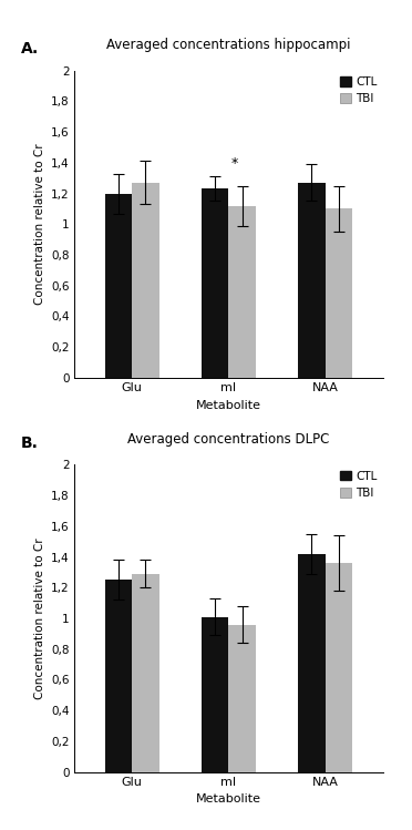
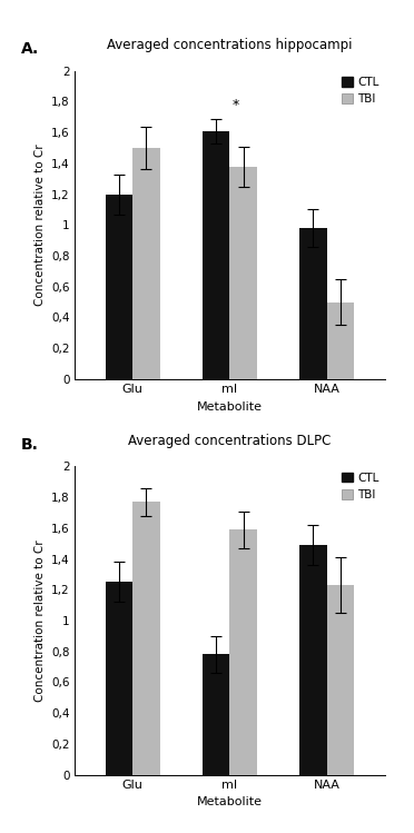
Averaged concentrations hippocampi/TBI/Glu: 1,27 -> 1,50
Averaged concentrations hippocampi/CTL/mI: 1,23 -> 1,61
Averaged concentrations hippocampi/TBI/mI: 1,12 -> 1,38
Averaged concentrations hippocampi/CTL/NAA: 1,27 -> 0,98
Averaged concentrations hippocampi/TBI/NAA: 1,10 -> 0,50
Averaged concentrations DLPC/TBI/Glu: 1,29 -> 1,77
Averaged concentrations DLPC/CTL/mI: 1,01 -> 0,78
Averaged concentrations DLPC/TBI/mI: 0,96 -> 1,59
Averaged concentrations DLPC/CTL/NAA: 1,42 -> 1,49
Averaged concentrations DLPC/TBI/NAA: 1,36 -> 1,23
